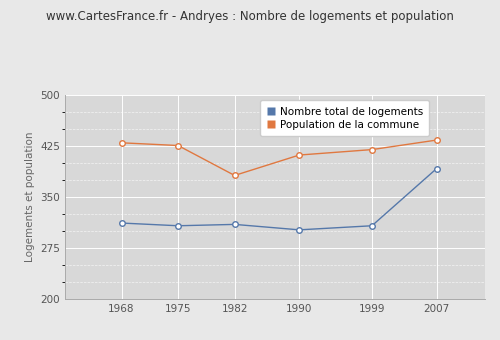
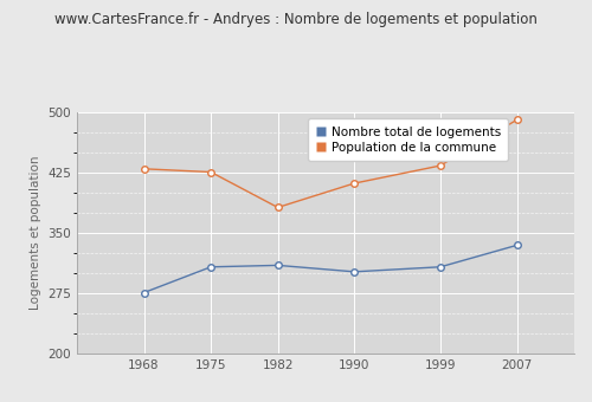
Nombre total de logements/1968: 312 -> 276
Population de la commune/1999: 420 -> 434
Nombre total de logements/2007: 392 -> 335
Population de la commune/2007: 434 -> 491
